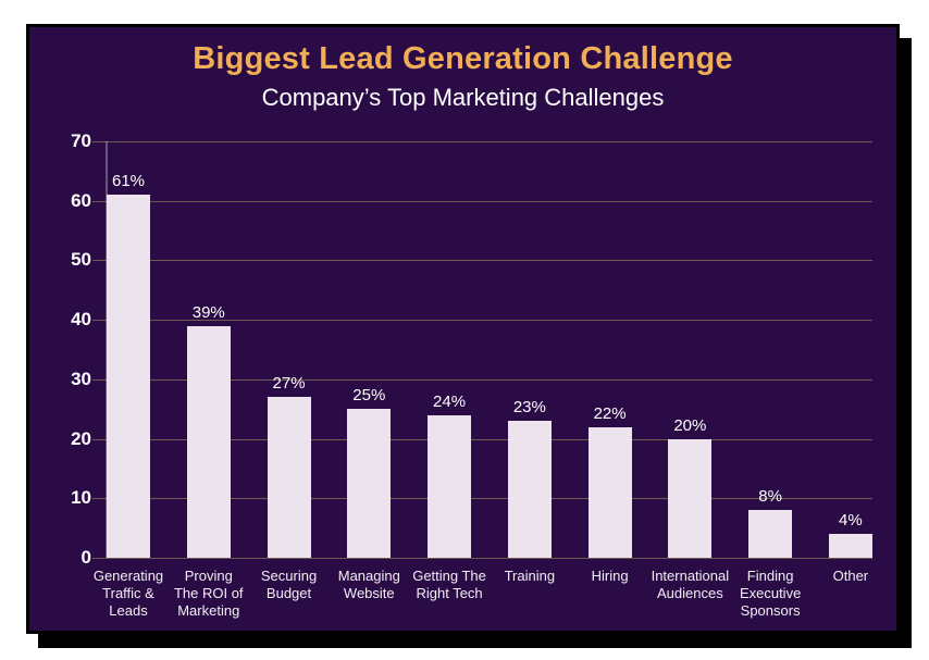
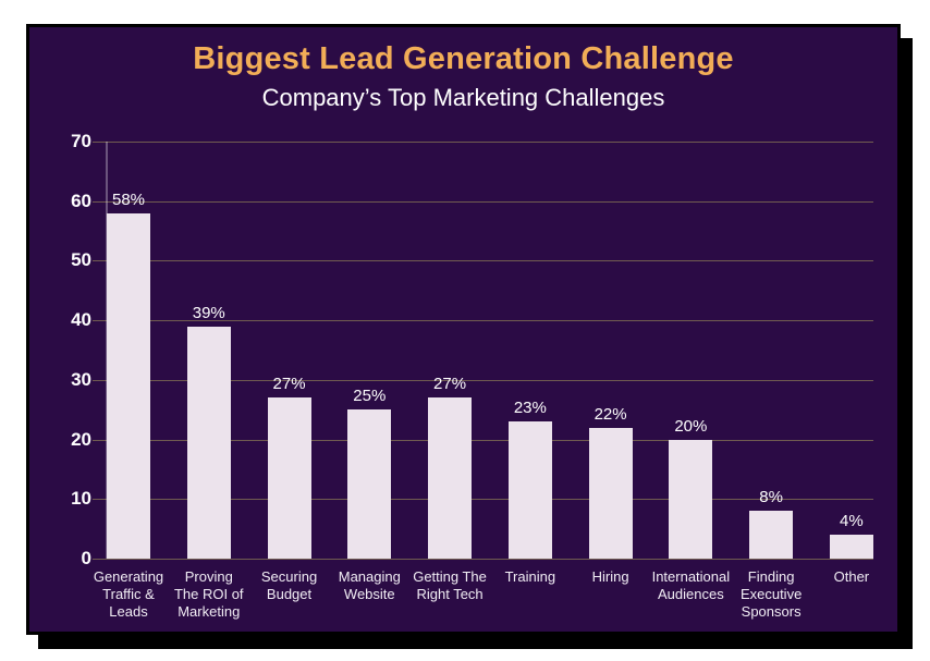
Generating Traffic & Leads: 61% -> 58%
Getting The Right Tech: 24% -> 27%
